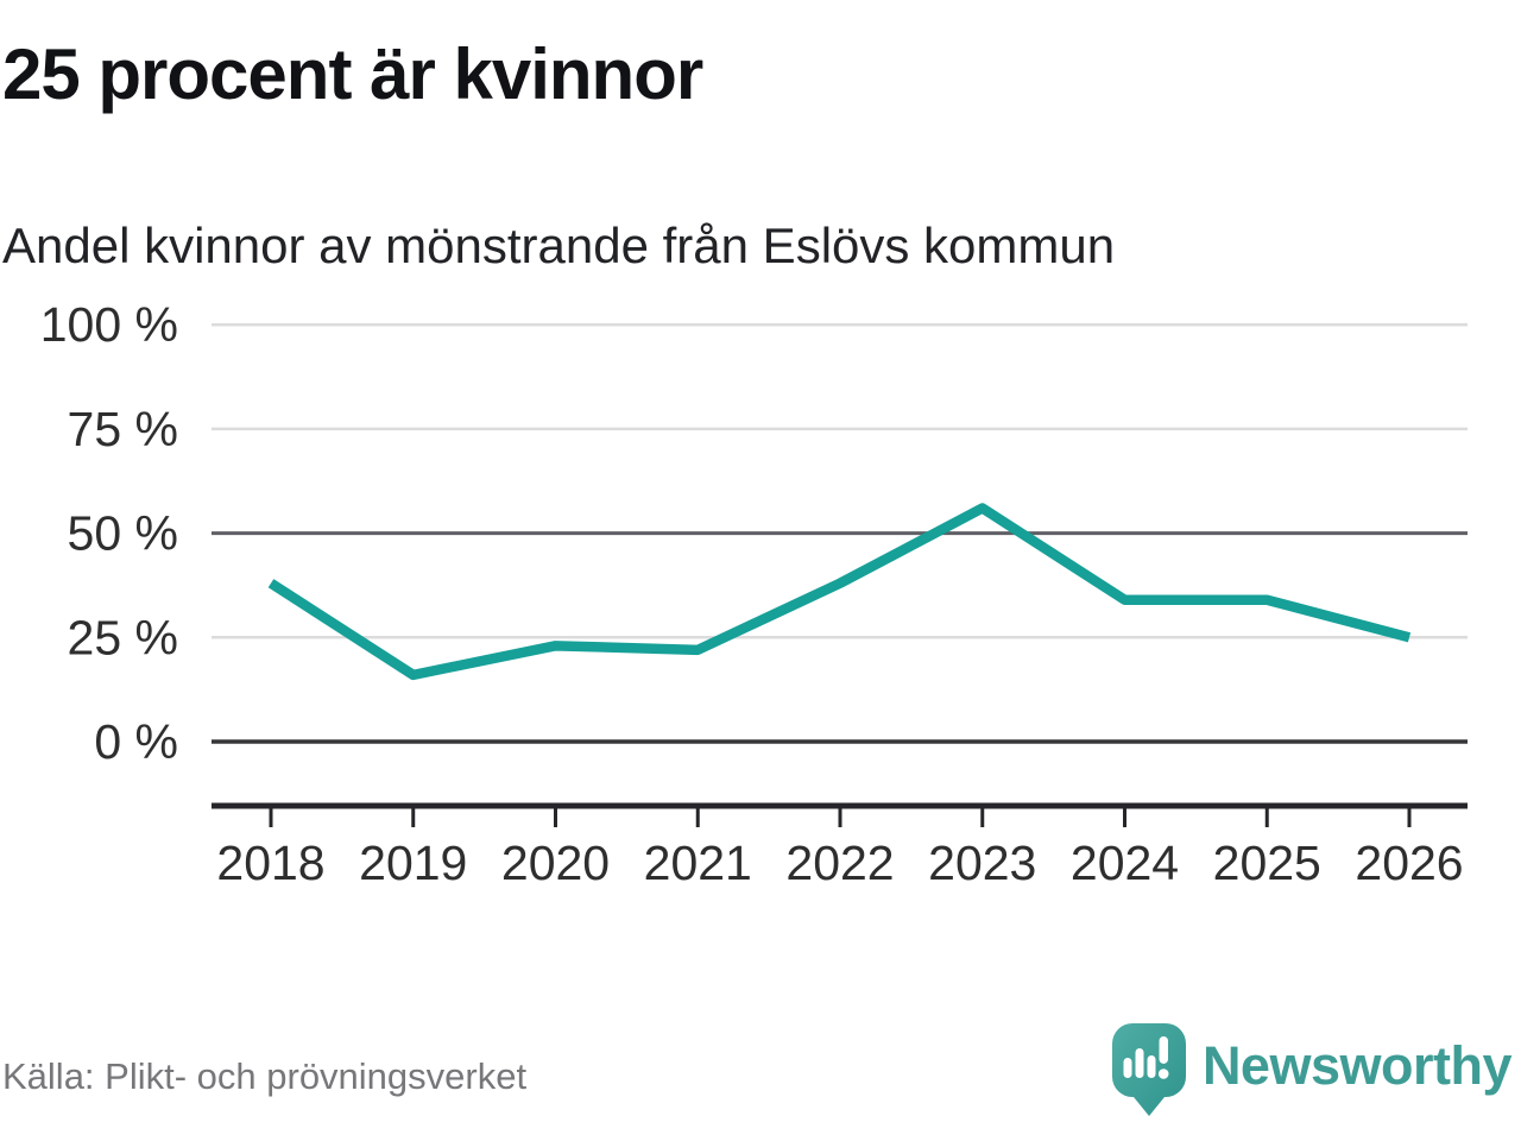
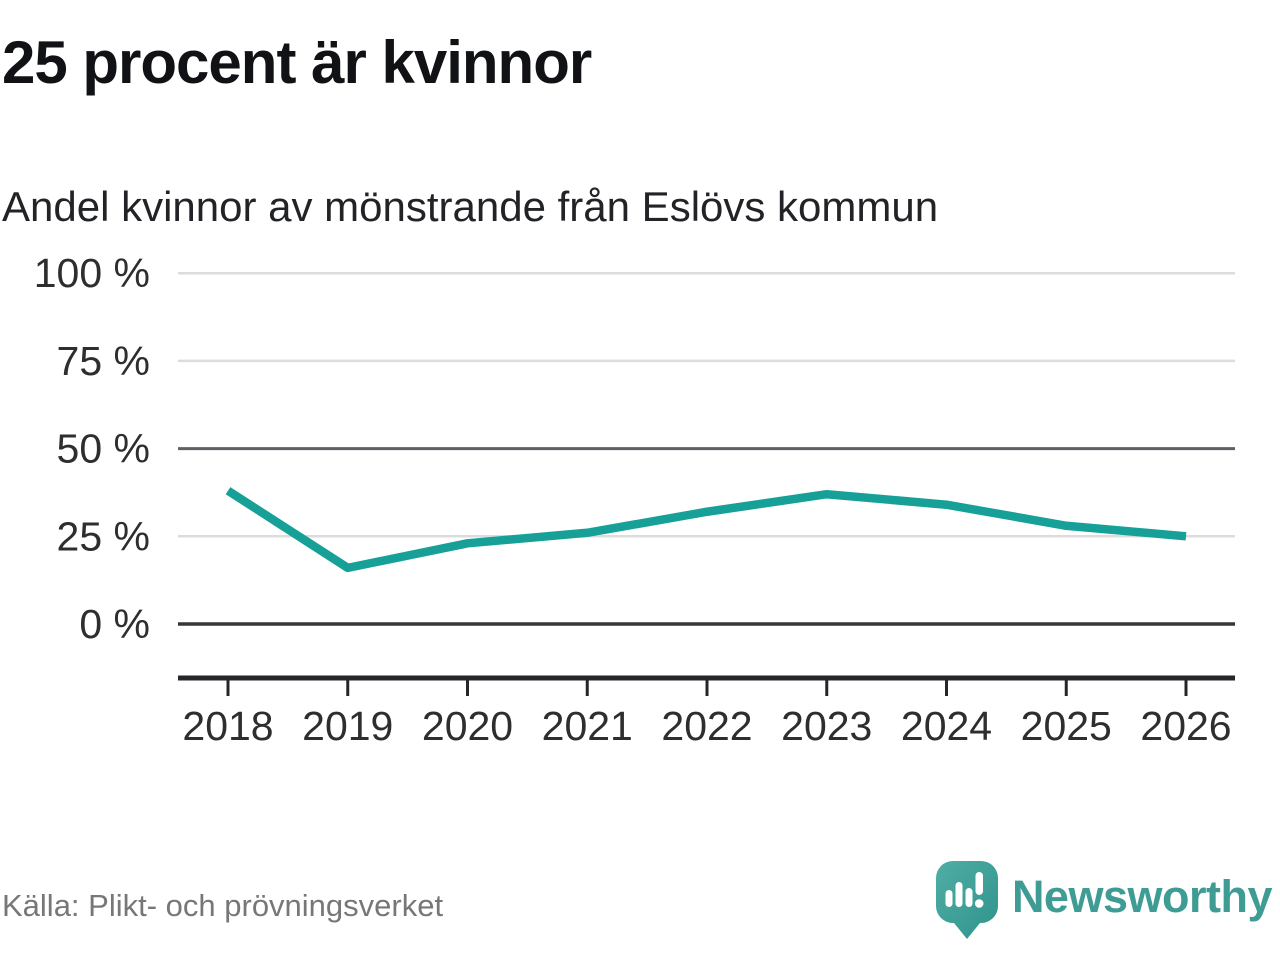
2021: 22% -> 26%
2022: 38% -> 32%
2023: 56% -> 37%
2025: 34% -> 28%
